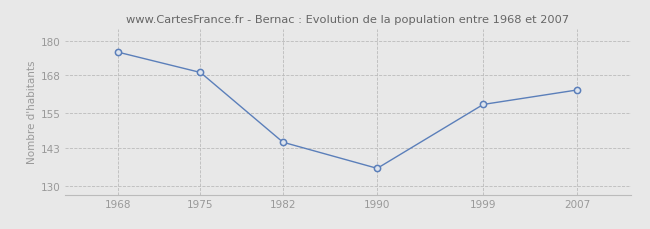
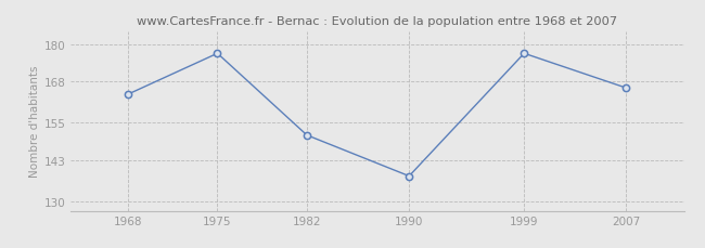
1968: 176 -> 164
1975: 169 -> 177
1982: 145 -> 151
1990: 136 -> 138
1999: 158 -> 177
2007: 163 -> 166
